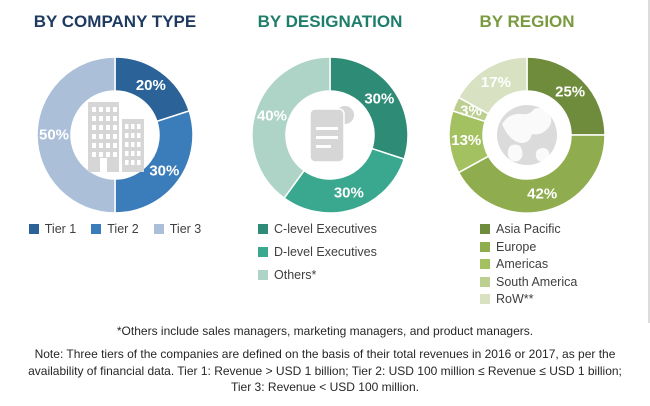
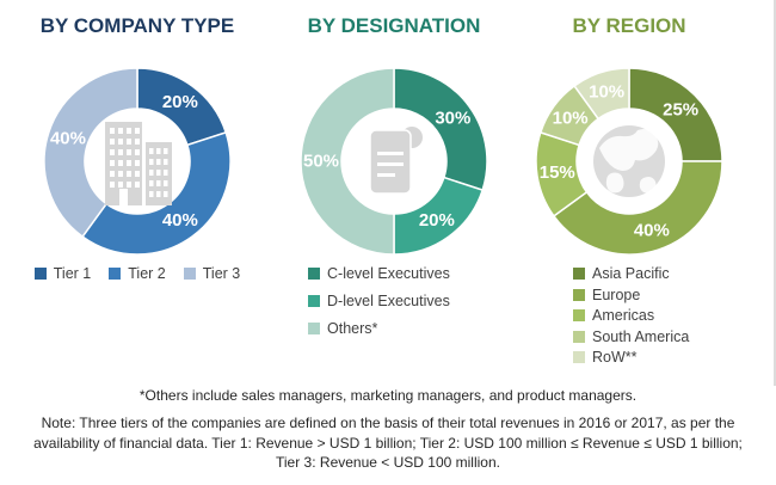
BY COMPANY TYPE/Tier 2: 30% -> 40%
BY COMPANY TYPE/Tier 3: 50% -> 40%
BY DESIGNATION/D-level Executives: 30% -> 20%
BY DESIGNATION/Others*: 40% -> 50%
BY REGION/Europe: 42% -> 40%
BY REGION/Americas: 13% -> 15%
BY REGION/South America: 3% -> 10%
BY REGION/RoW**: 17% -> 10%
